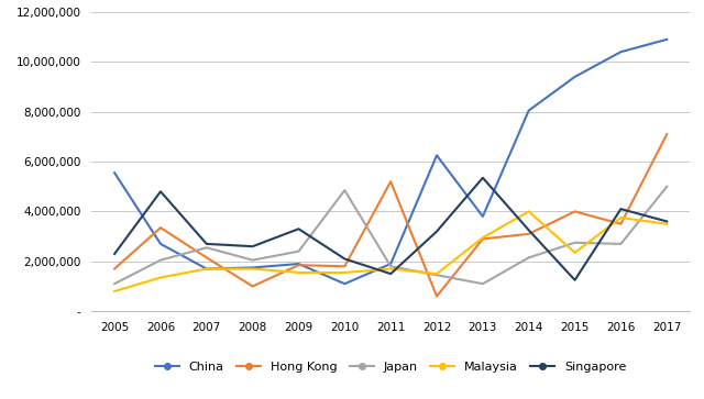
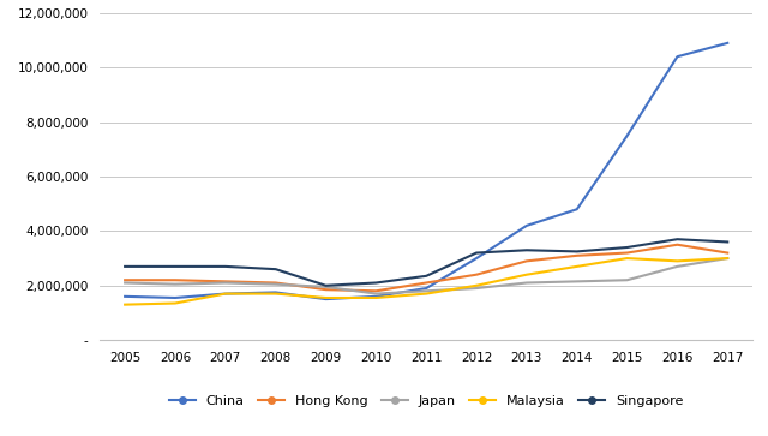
China/2005: 5,550,000 -> 1,600,000
Hong Kong/2005: 1,700,000 -> 2,200,000
Japan/2005: 1,100,000 -> 2,100,000
Malaysia/2005: 800,000 -> 1,300,000
Singapore/2005: 2,300,000 -> 2,700,000
China/2006: 2,700,000 -> 1,550,000
Hong Kong/2006: 3,350,000 -> 2,200,000
Singapore/2006: 4,800,000 -> 2,700,000
Japan/2007: 2,550,000 -> 2,100,000
Hong Kong/2008: 1,000,000 -> 2,100,000
China/2009: 1,900,000 -> 1,500,000
Japan/2009: 2,400,000 -> 1,950,000
Singapore/2009: 3,300,000 -> 2,000,000
China/2010: 1,100,000 -> 1,600,000
Japan/2010: 4,850,000 -> 1,700,000
Hong Kong/2011: 5,200,000 -> 2,100,000
Singapore/2011: 1,500,000 -> 2,350,000
China/2012: 6,250,000 -> 3,000,000
Hong Kong/2012: 600,000 -> 2,400,000
Japan/2012: 1,450,000 -> 1,900,000
Malaysia/2012: 1,500,000 -> 2,000,000
China/2013: 3,800,000 -> 4,200,000
Japan/2013: 1,100,000 -> 2,100,000
Malaysia/2013: 2,950,000 -> 2,400,000
Singapore/2013: 5,350,000 -> 3,300,000
China/2014: 8,050,000 -> 4,800,000
Malaysia/2014: 4,000,000 -> 2,700,000
China/2015: 9,400,000 -> 7,500,000
Hong Kong/2015: 4,000,000 -> 3,200,000
Japan/2015: 2,750,000 -> 2,200,000
Malaysia/2015: 2,350,000 -> 3,000,000
Singapore/2015: 1,250,000 -> 3,400,000
Malaysia/2016: 3,750,000 -> 2,900,000
Singapore/2016: 4,100,000 -> 3,700,000
Hong Kong/2017: 7,100,000 -> 3,200,000
Japan/2017: 5,000,000 -> 3,000,000
Malaysia/2017: 3,500,000 -> 3,000,000
